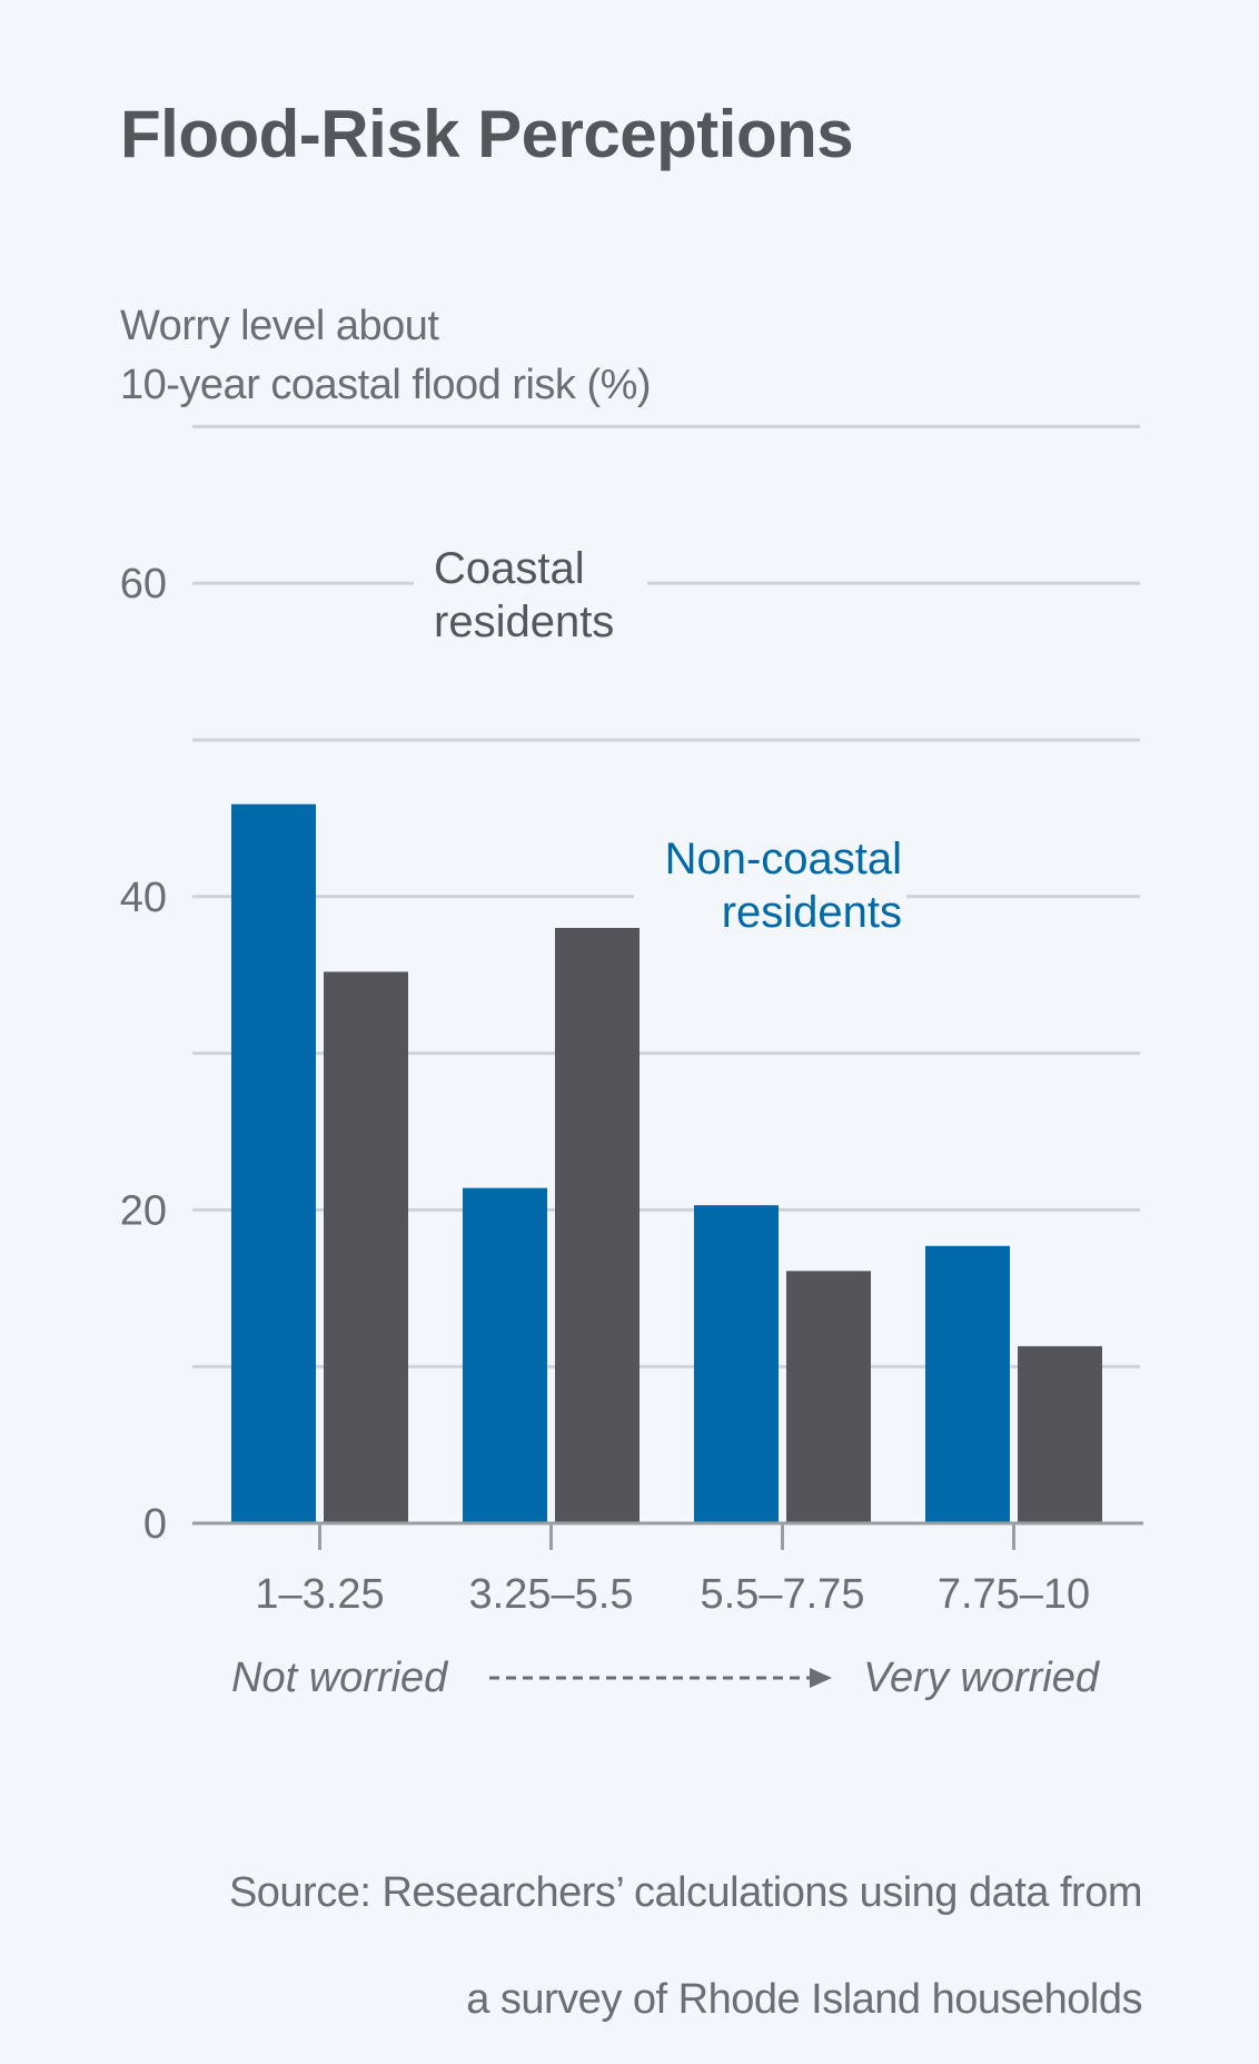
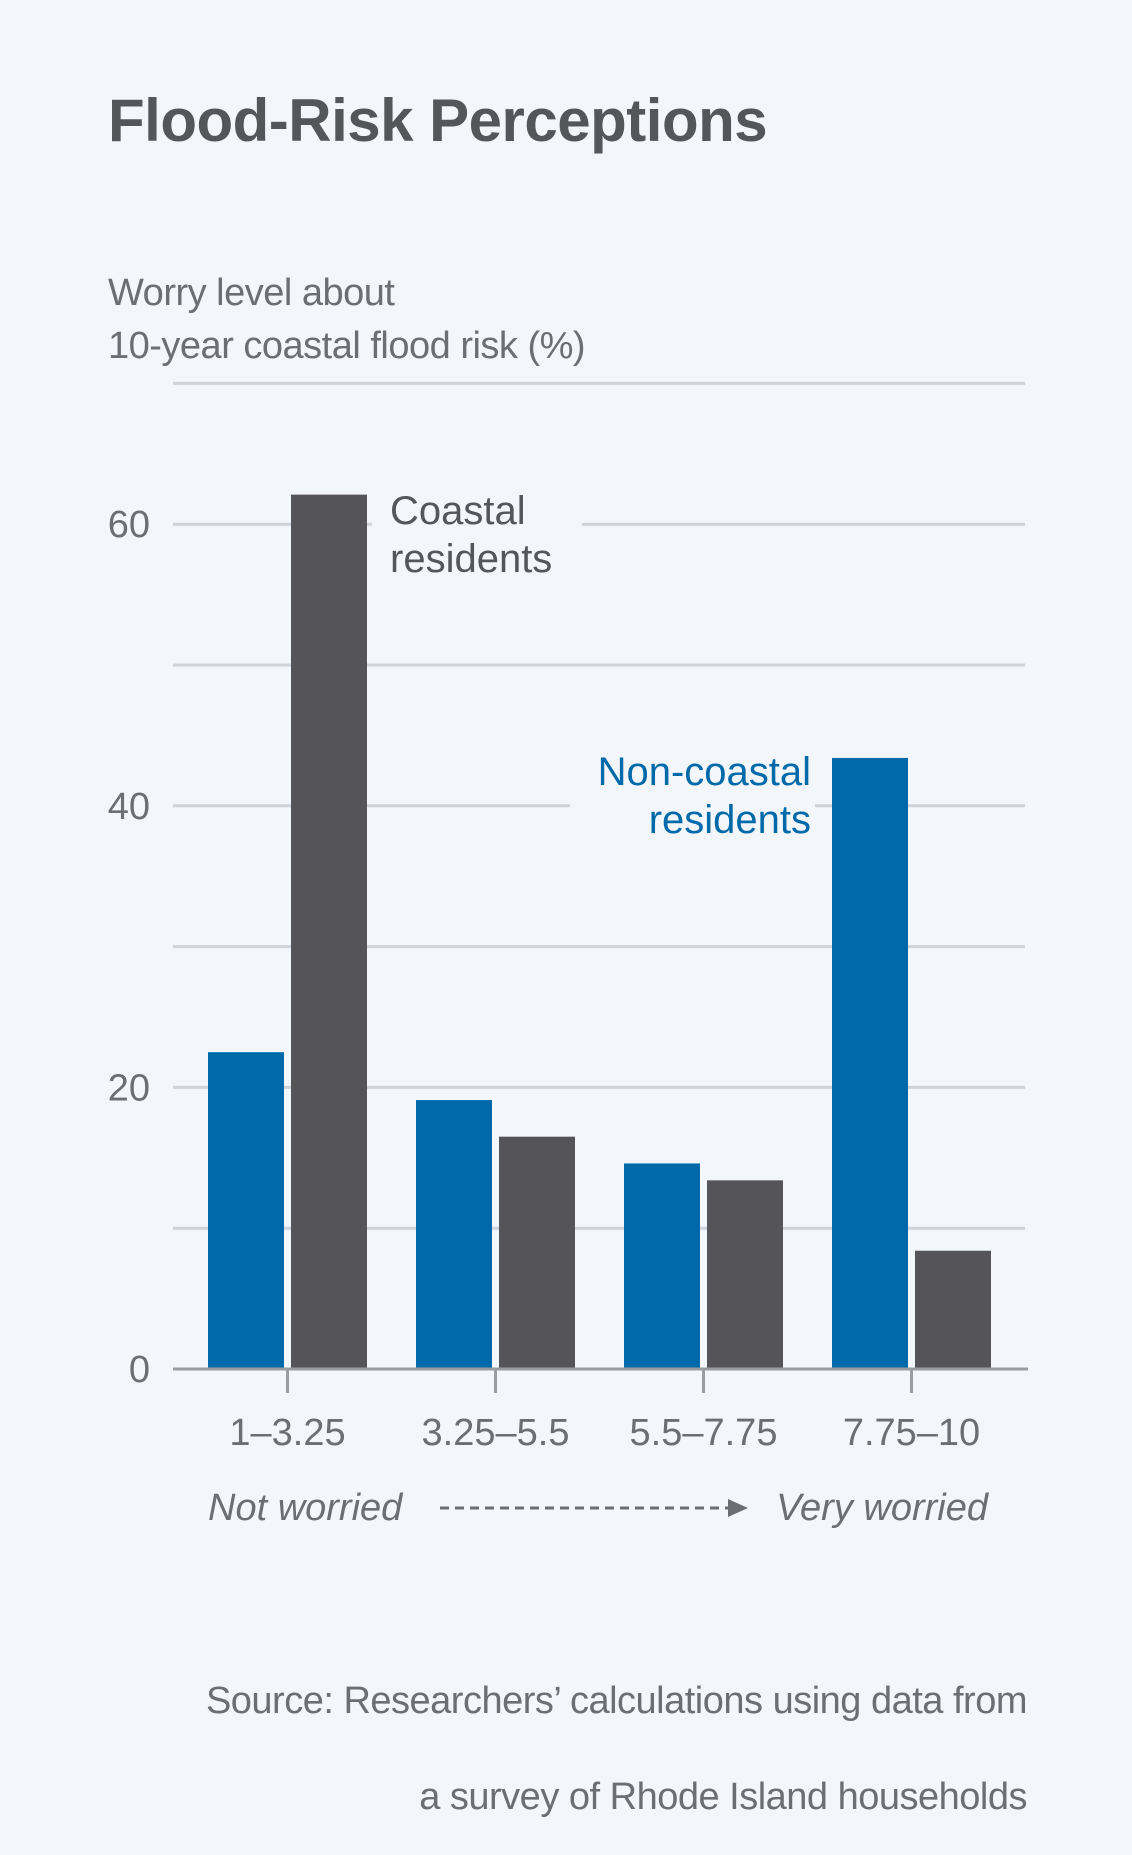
Non-coastal residents/1–3.25: 45.9 -> 22.5
Coastal residents/1–3.25: 35.2 -> 62.1
Non-coastal residents/3.25–5.5: 21.4 -> 19.1
Coastal residents/3.25–5.5: 38.0 -> 16.5
Non-coastal residents/5.5–7.75: 20.3 -> 14.6
Coastal residents/5.5–7.75: 16.1 -> 13.4
Non-coastal residents/7.75–10: 17.7 -> 43.4
Coastal residents/7.75–10: 11.3 -> 8.4
